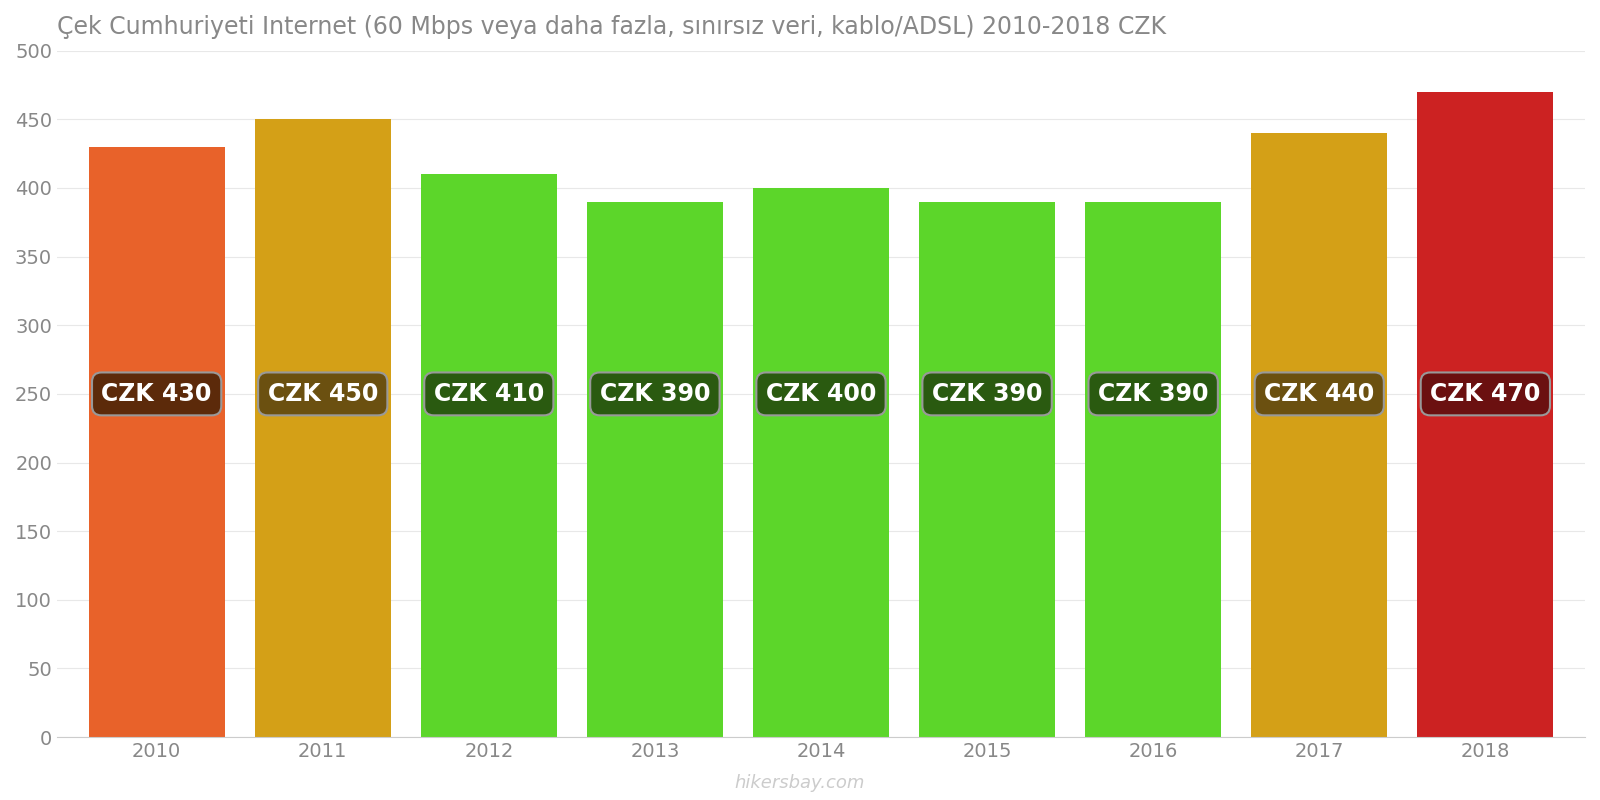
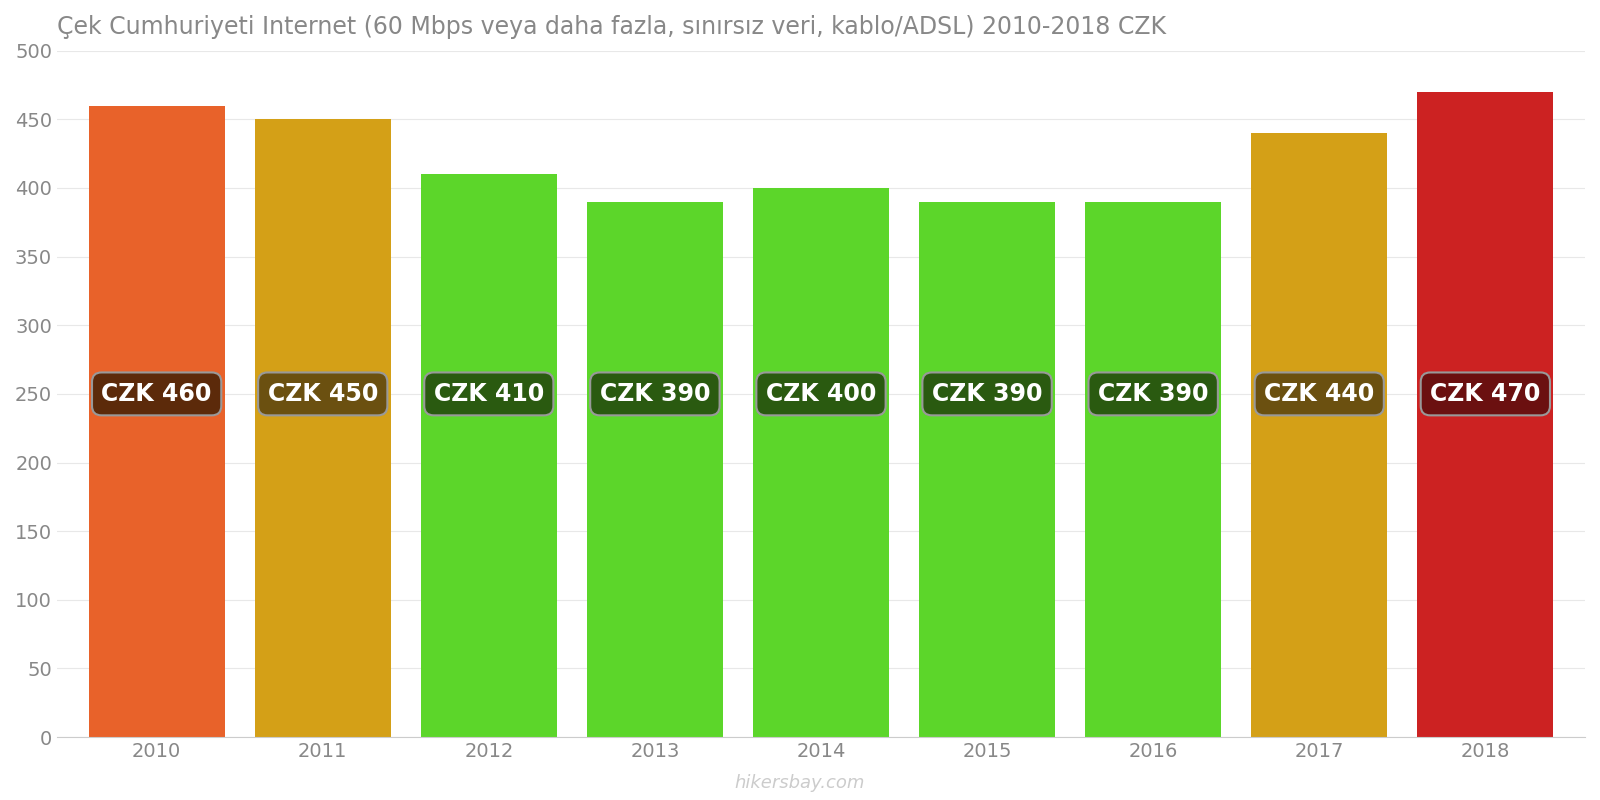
2010: 430 -> 460
